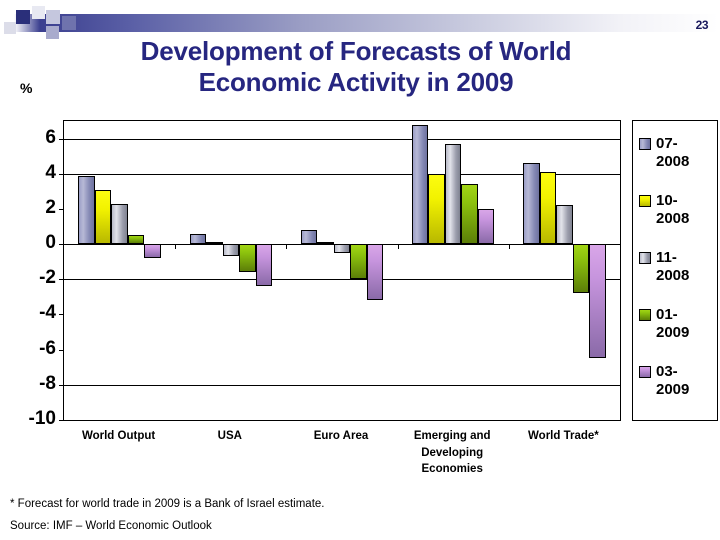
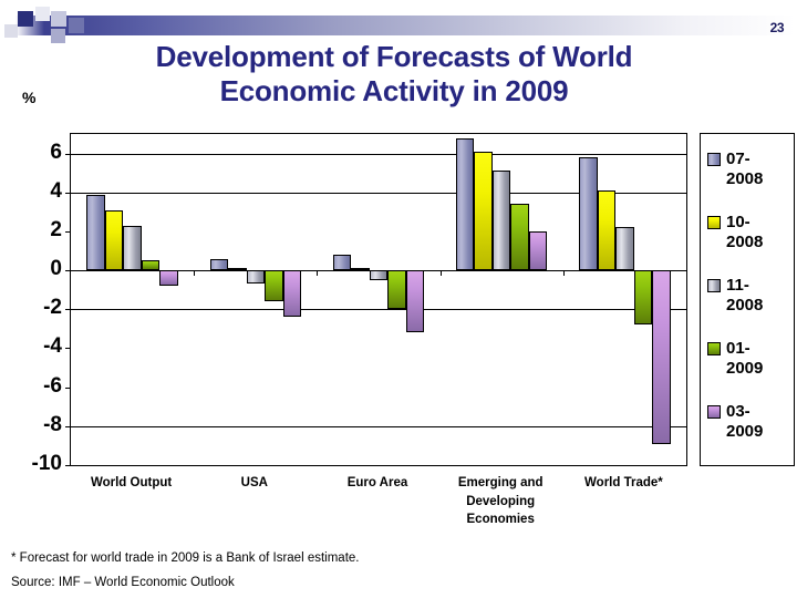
10-2008/Emerging and Developing Economies: 4.0 -> 6.1
11-2008/Emerging and Developing Economies: 5.7 -> 5.1
07-2008/World Trade*: 4.6 -> 5.8
03-2009/World Trade*: -6.5 -> -8.9
